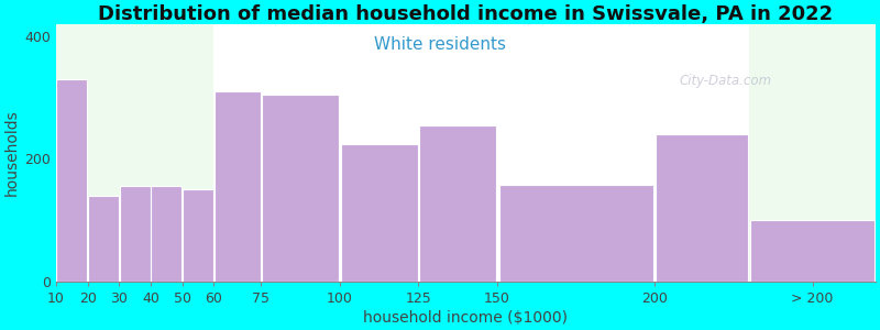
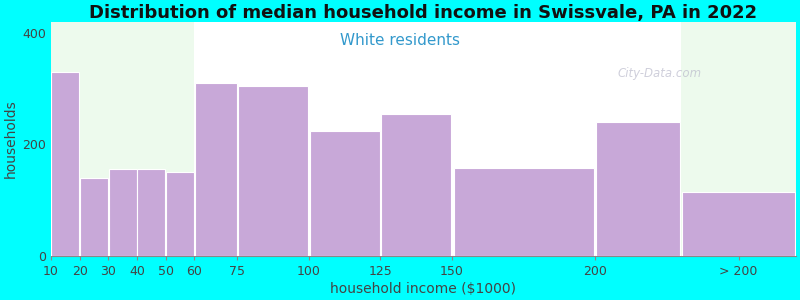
> 200: 100 -> 115
